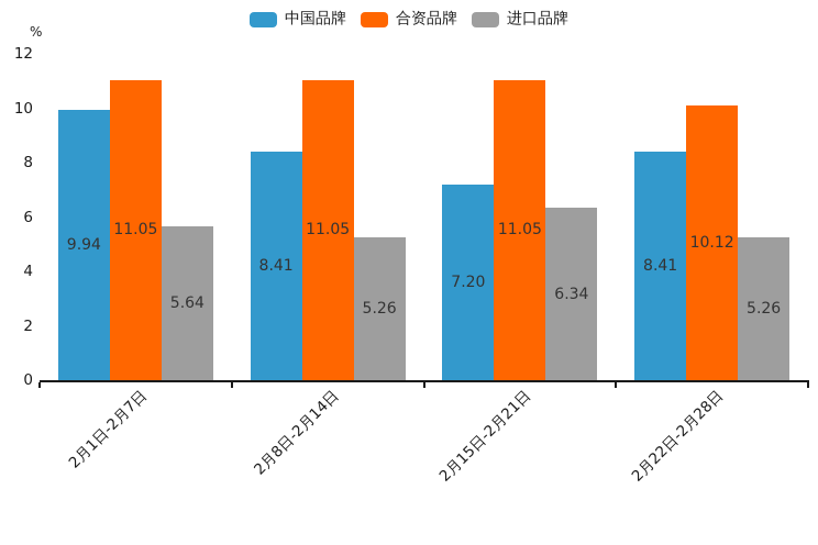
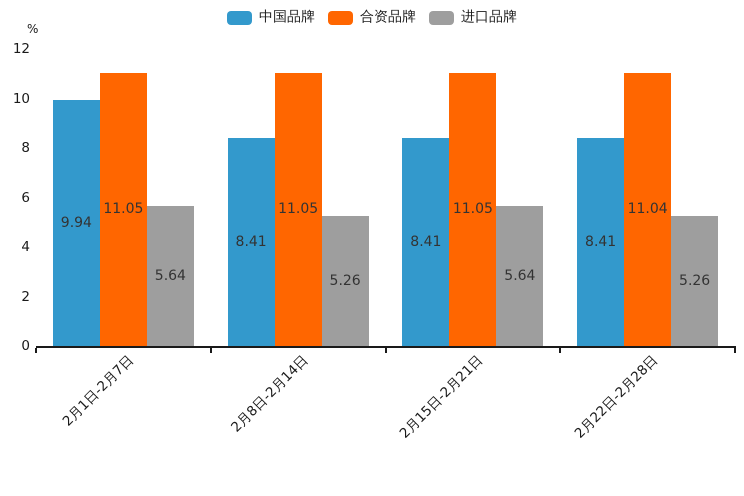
中国品牌/2月15日-2月21日: 7.20 -> 8.41
进口品牌/2月15日-2月21日: 6.34 -> 5.64
合资品牌/2月22日-2月28日: 10.12 -> 11.04
